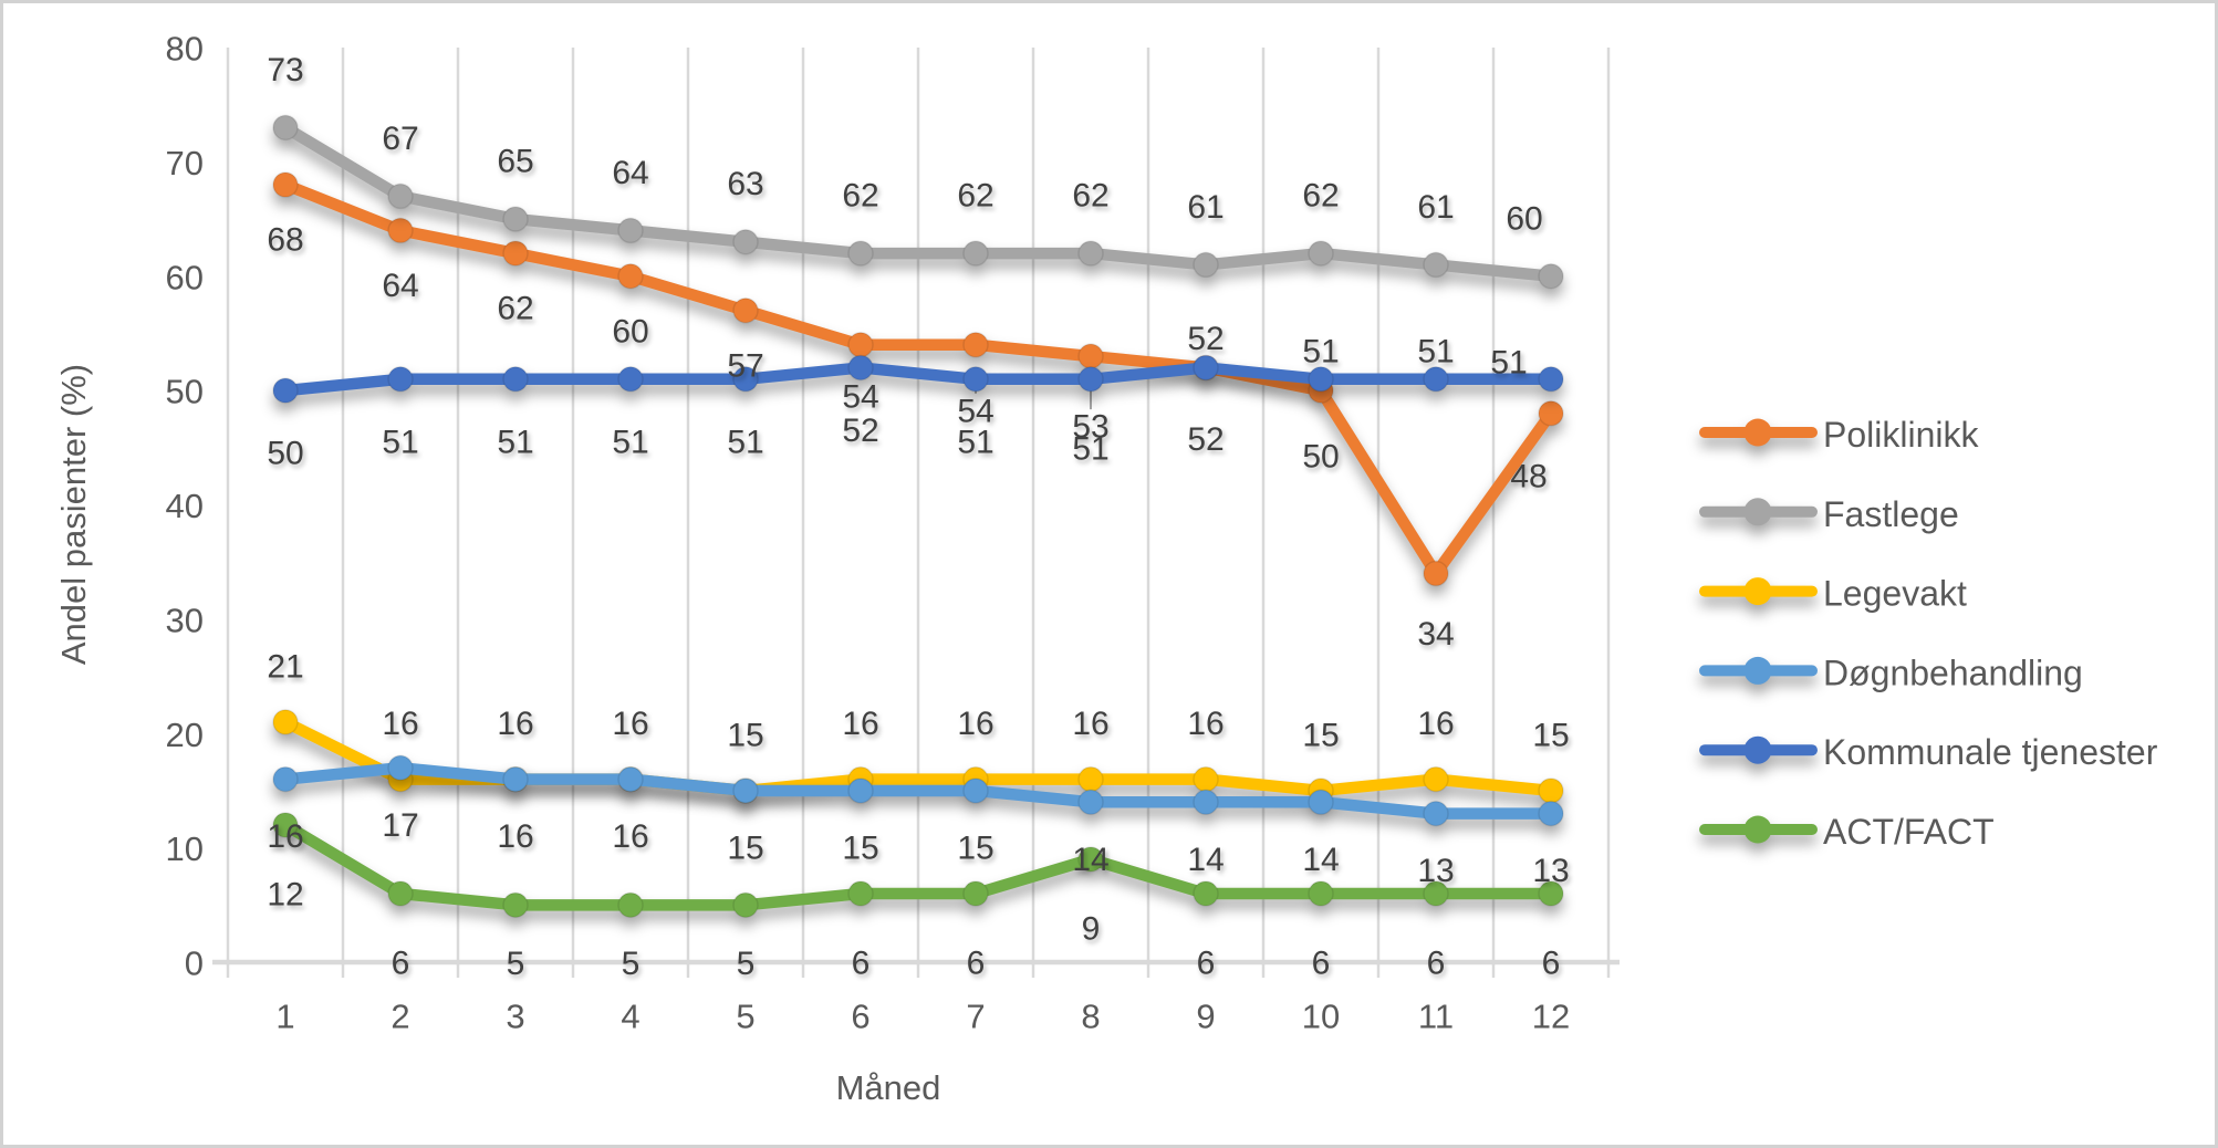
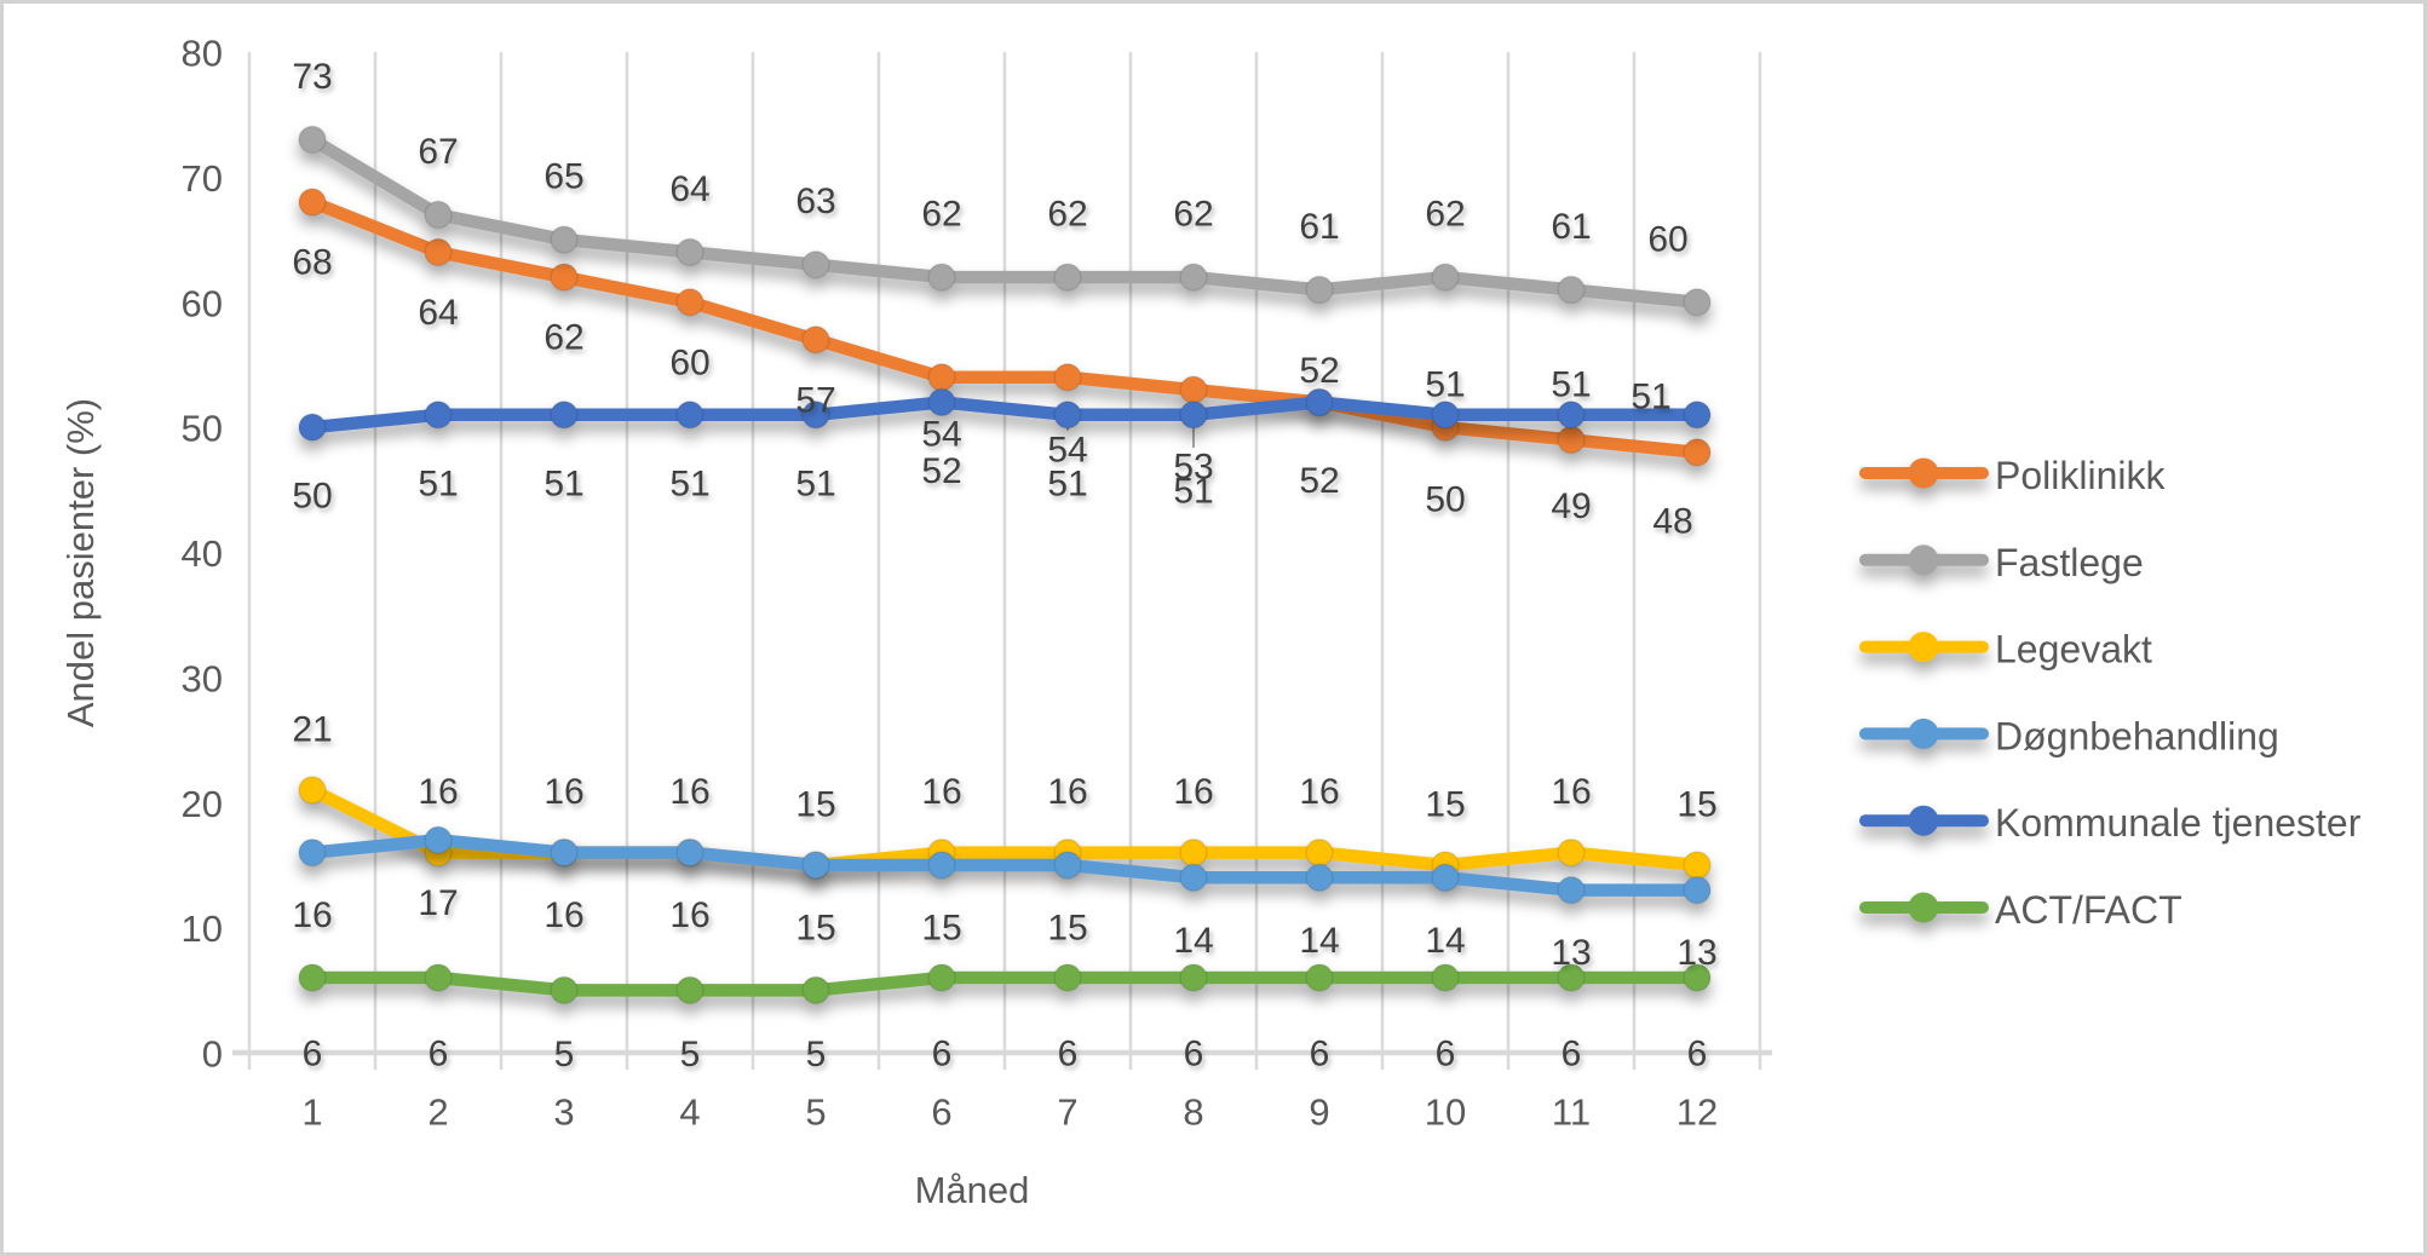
ACT/FACT/1: 12 -> 6
ACT/FACT/8: 9 -> 6
Poliklinikk/11: 34 -> 49
